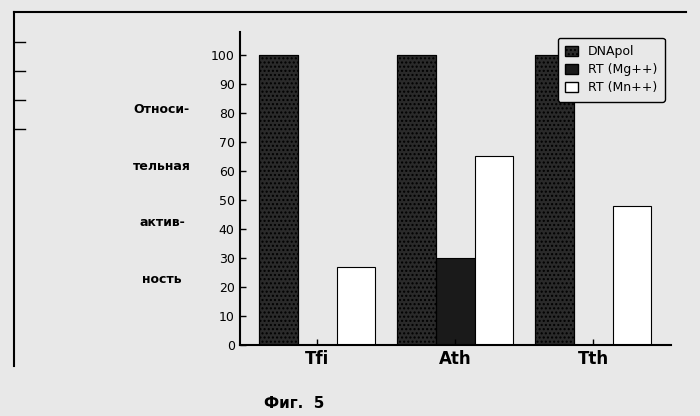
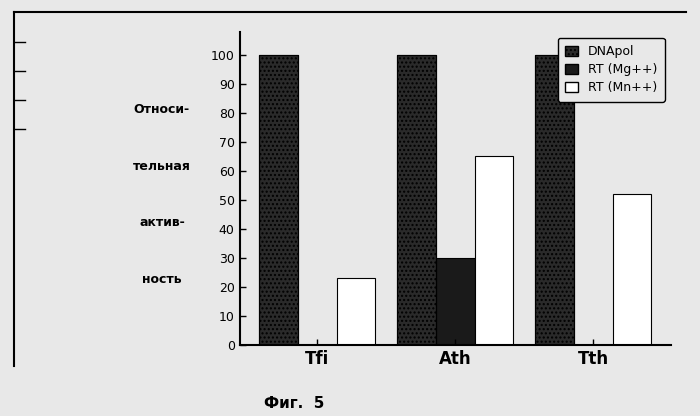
RT (Mn++)/Tfi: 27 -> 23
RT (Mn++)/Tth: 48 -> 52
